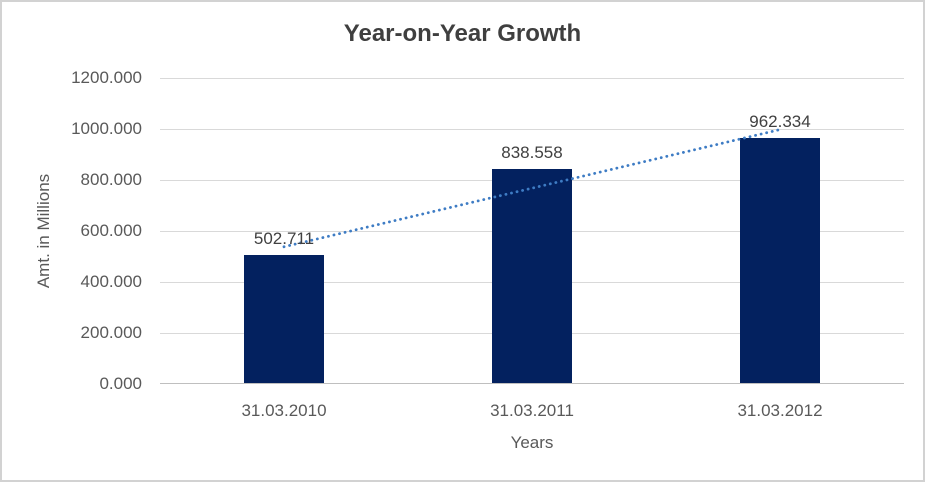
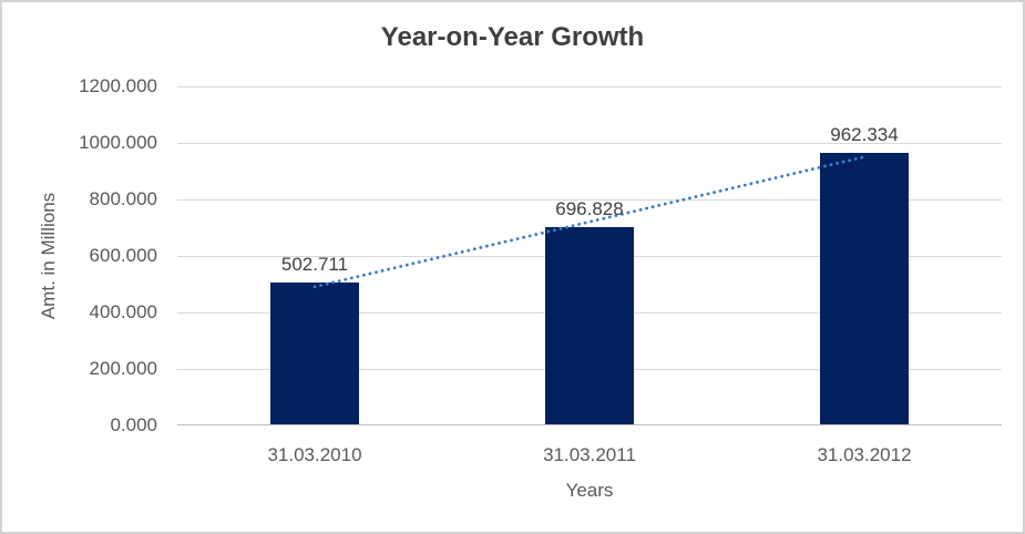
31.03.2011: 838.558 -> 696.828
